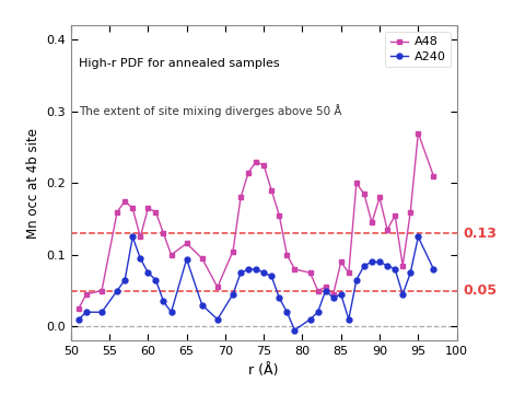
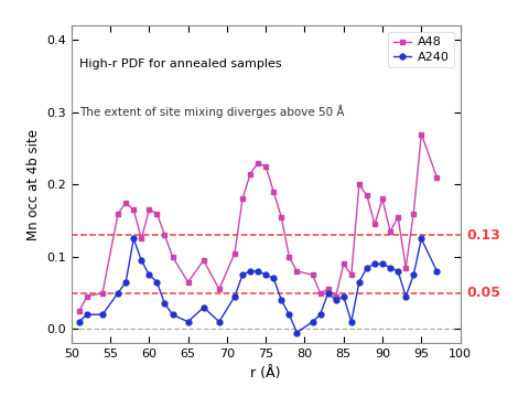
A48/65: 0.116 -> 0.065
A240/65: 0.094 -> 0.010
